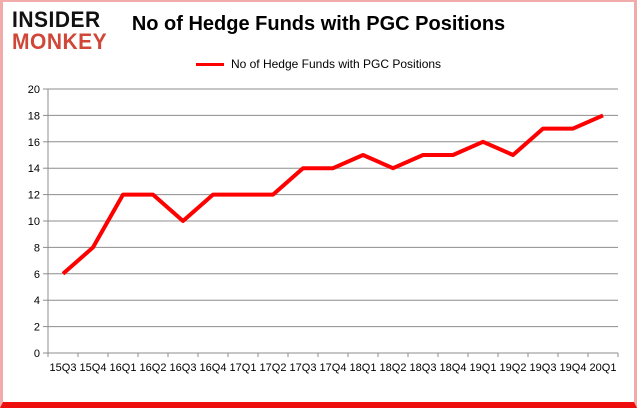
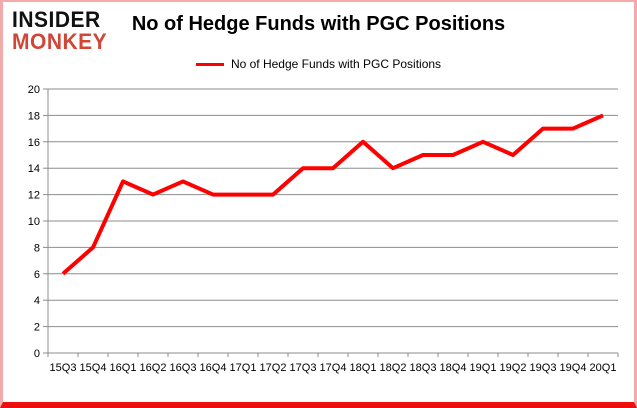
16Q1: 12 -> 13
16Q3: 10 -> 13
18Q1: 15 -> 16
